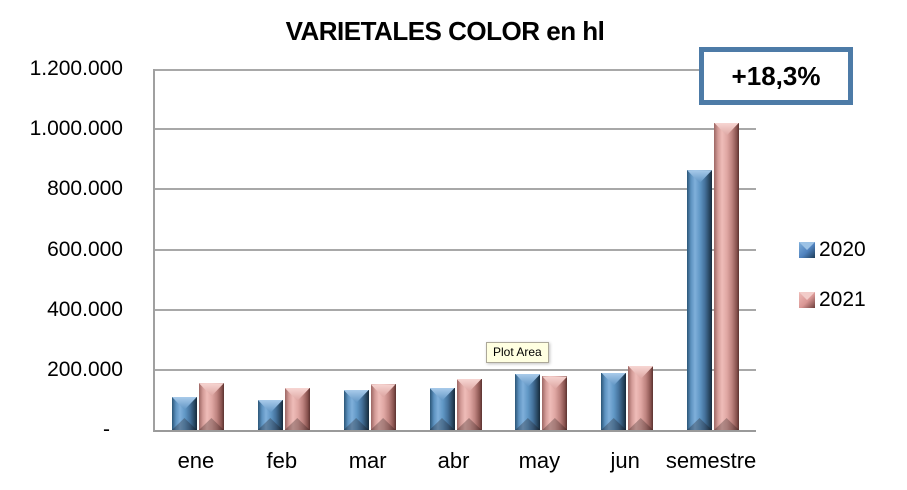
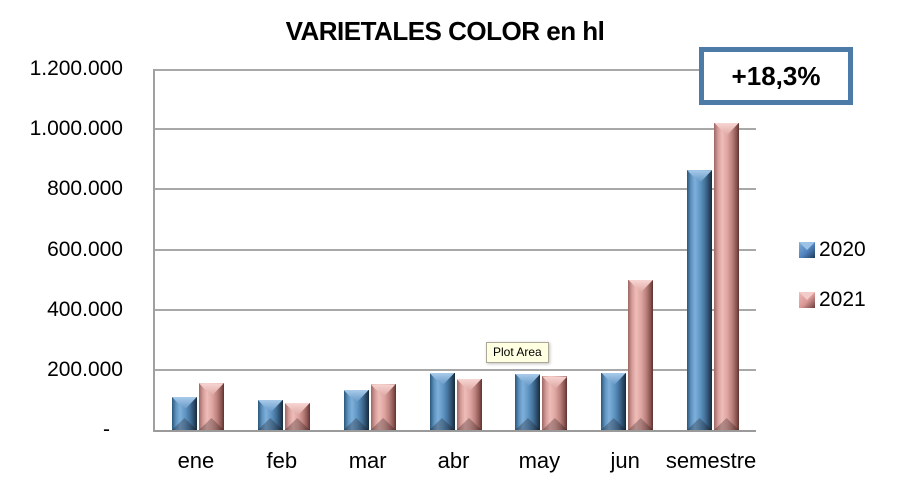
2021/feb: 140000 -> 90000
2020/abr: 140000 -> 190000
2021/jun: 210000 -> 500000
